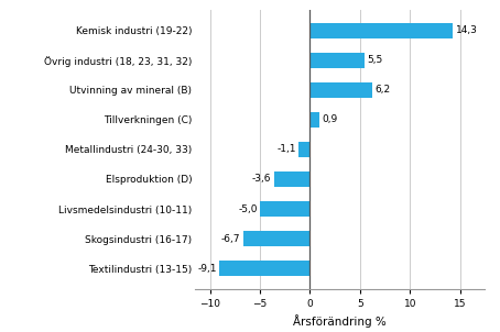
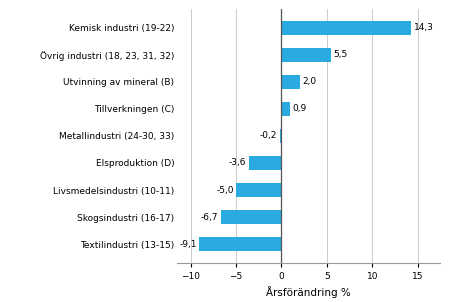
Utvinning av mineral (B): 6,2 -> 2,0
Metallindustri (24-30, 33): -1,1 -> -0,2
